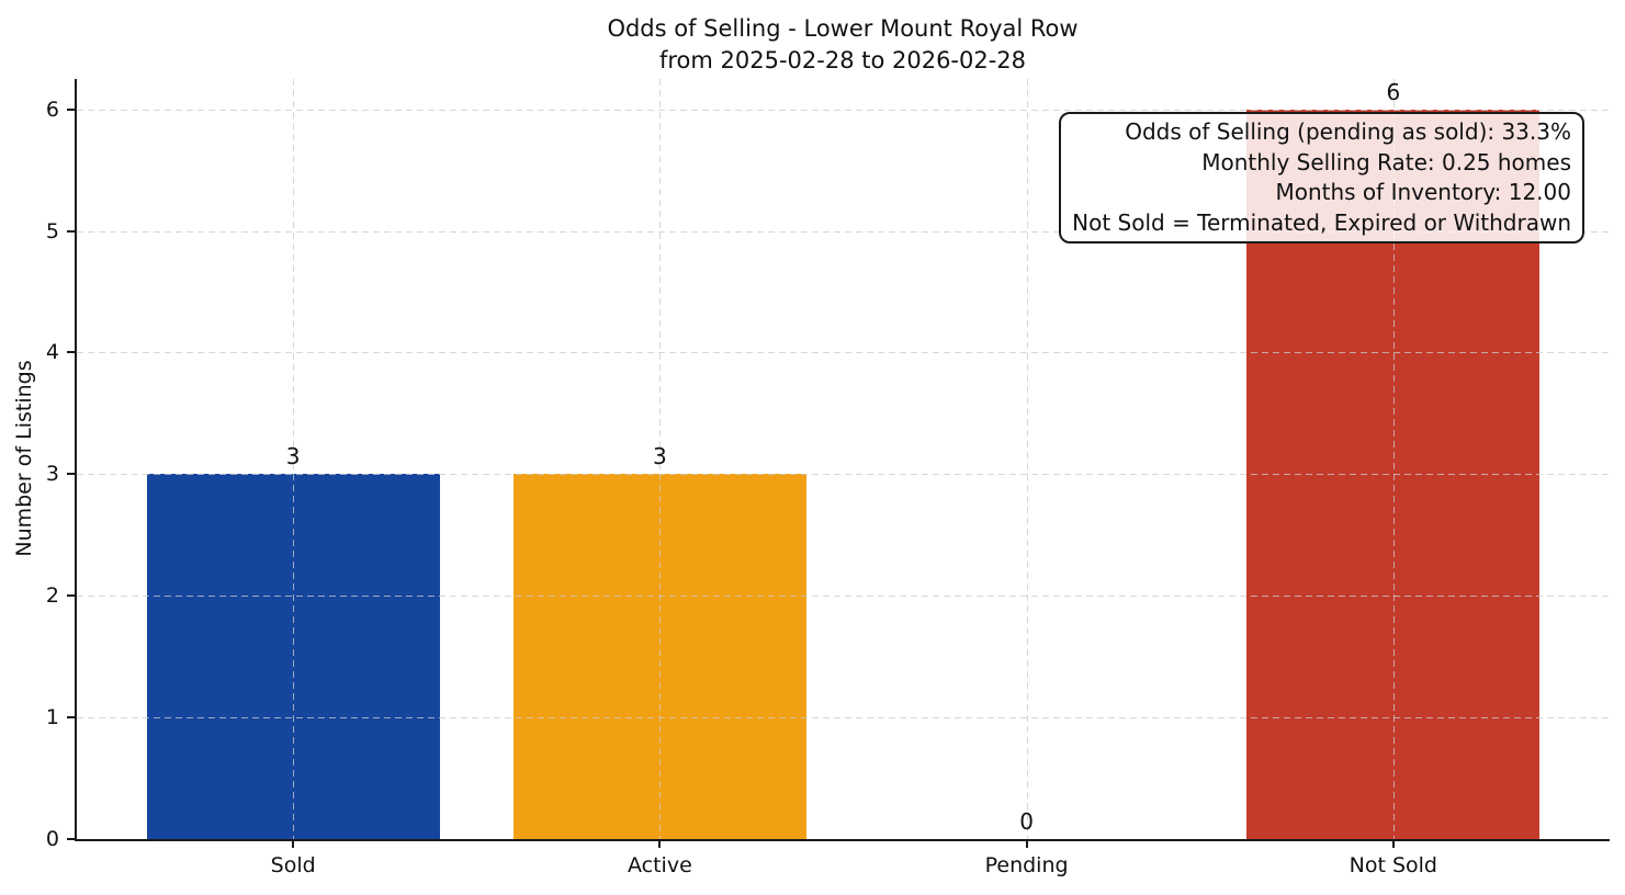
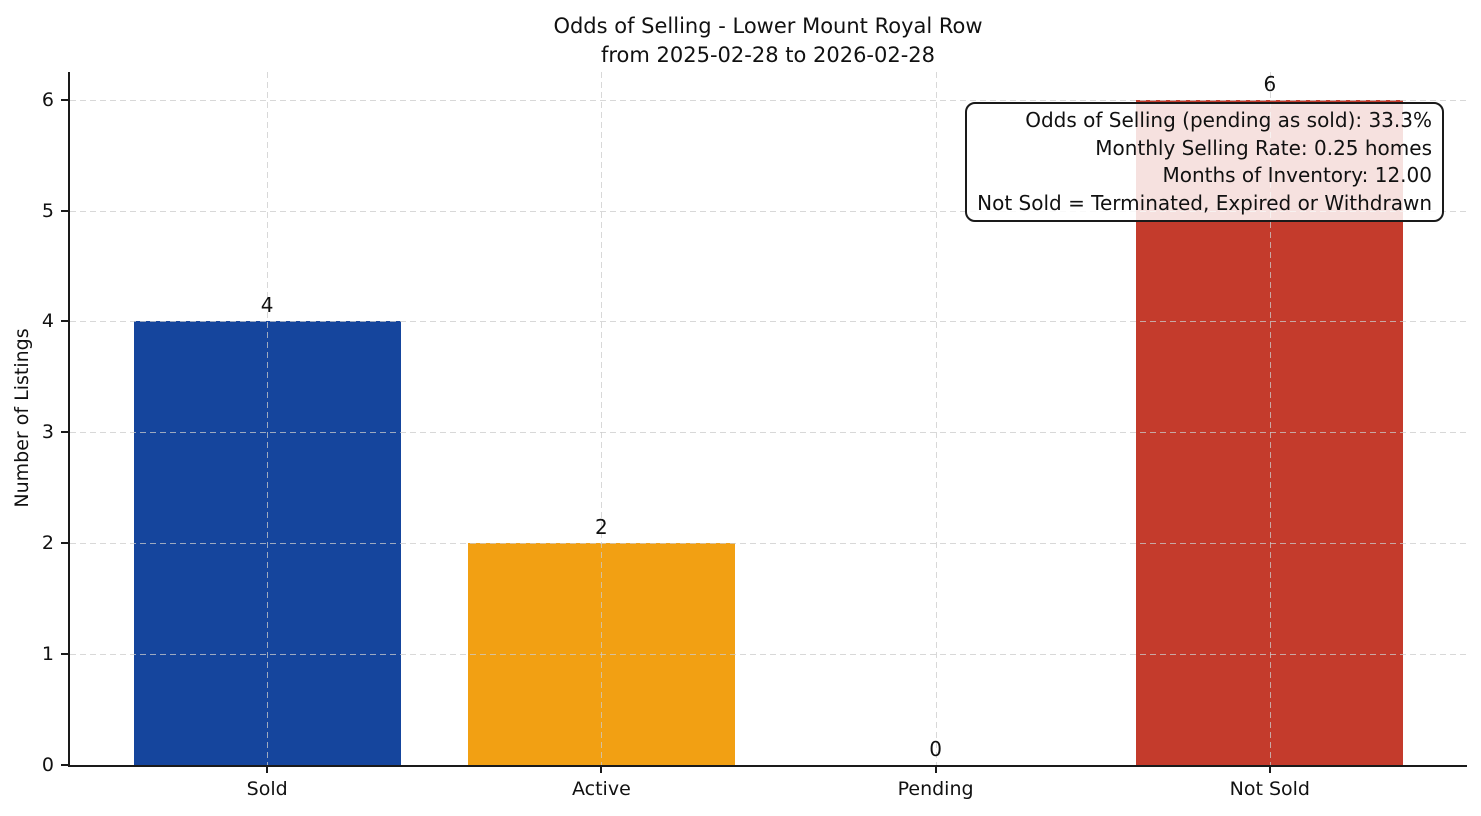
Sold: 3 -> 4
Active: 3 -> 2
